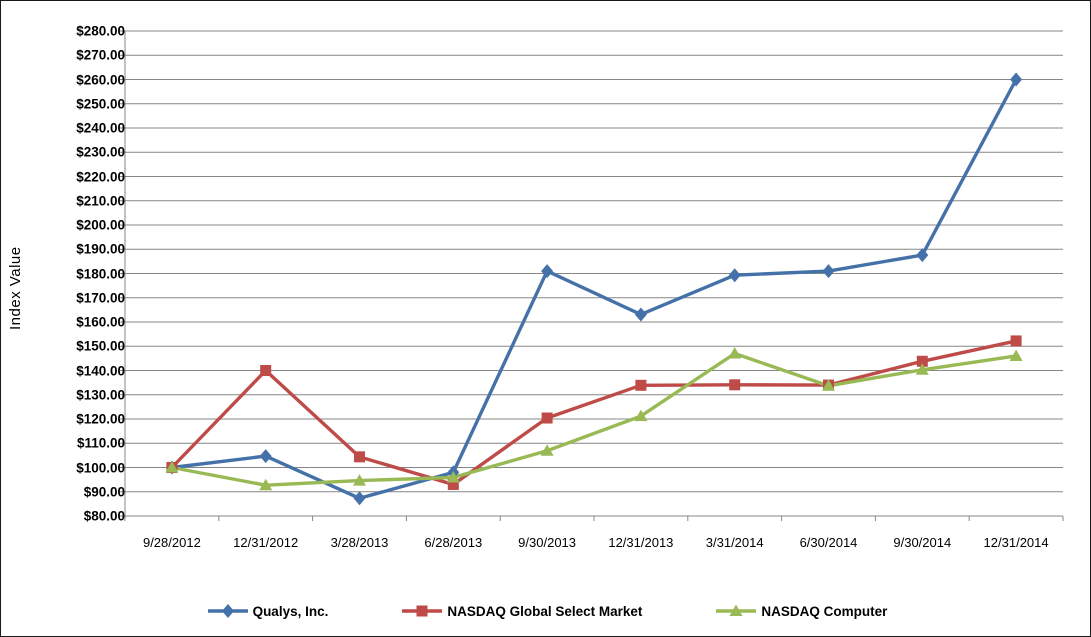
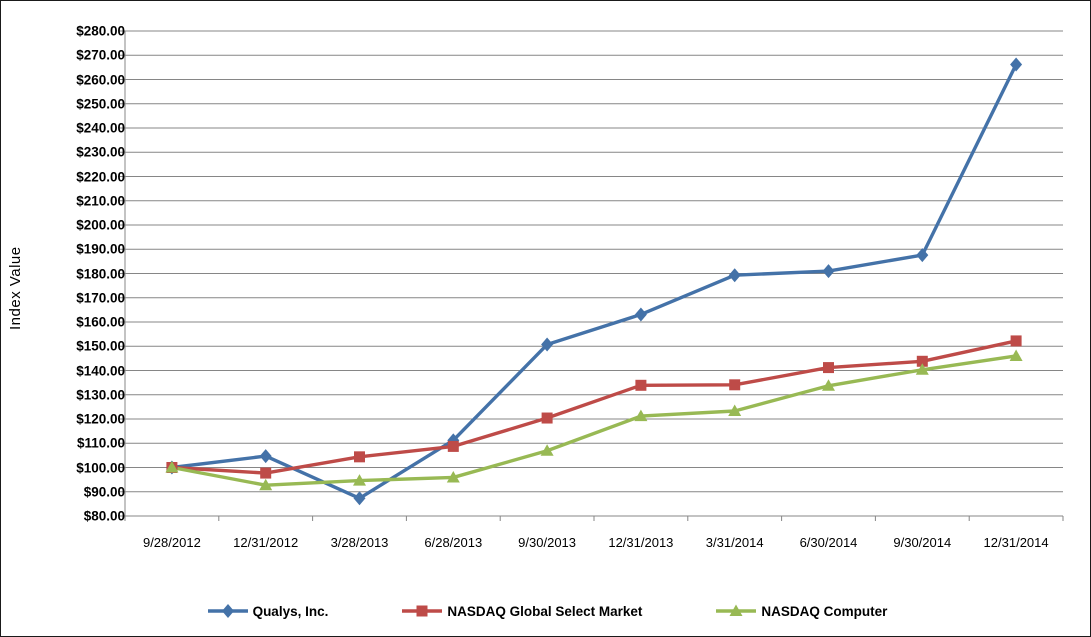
NASDAQ Global Select Market/12/31/2012: $140 -> $98
Qualys, Inc./6/28/2013: $98 -> $111
NASDAQ Global Select Market/6/28/2013: $93 -> $109
Qualys, Inc./9/30/2013: $181 -> $151
NASDAQ Computer/3/31/2014: $147 -> $123
NASDAQ Global Select Market/6/30/2014: $134 -> $141
Qualys, Inc./12/31/2014: $260 -> $266
